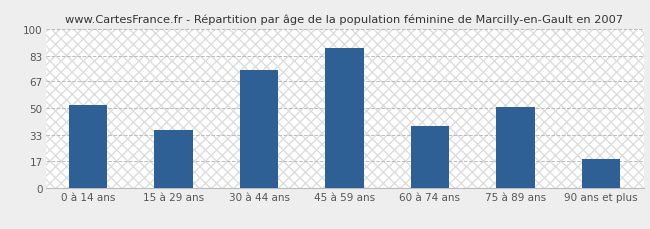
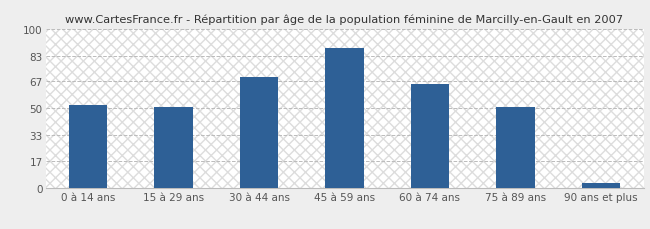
15 à 29 ans: 36 -> 51
30 à 44 ans: 74 -> 70
60 à 74 ans: 39 -> 65
90 ans et plus: 18 -> 3
